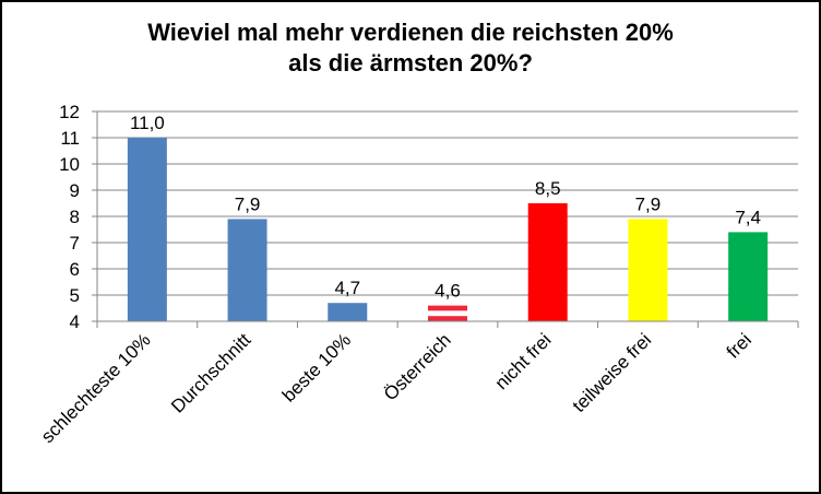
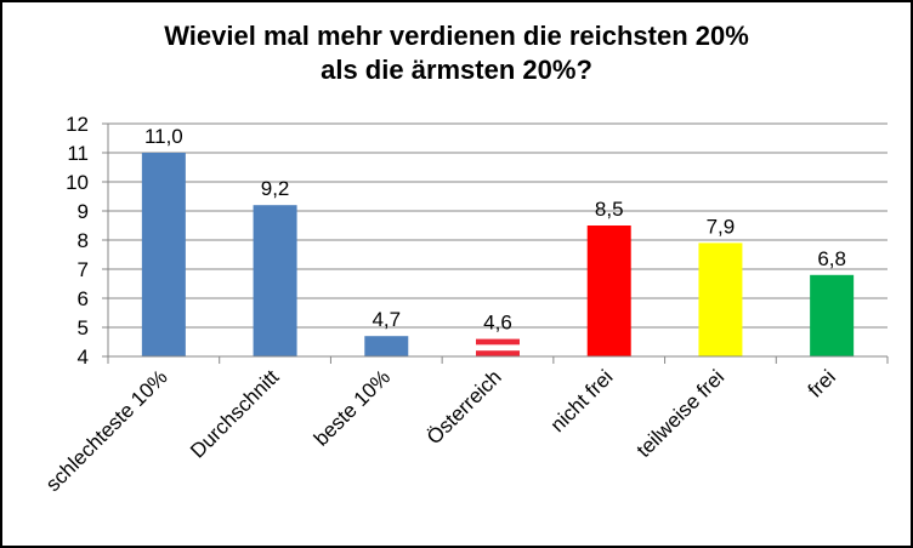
Durchschnitt: 7,9 -> 9,2
frei: 7,4 -> 6,8
